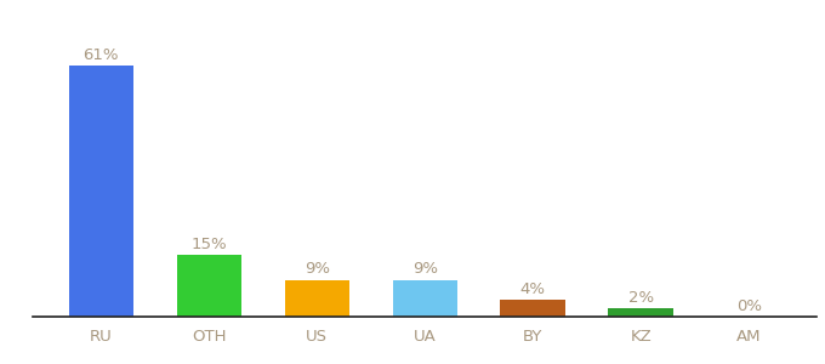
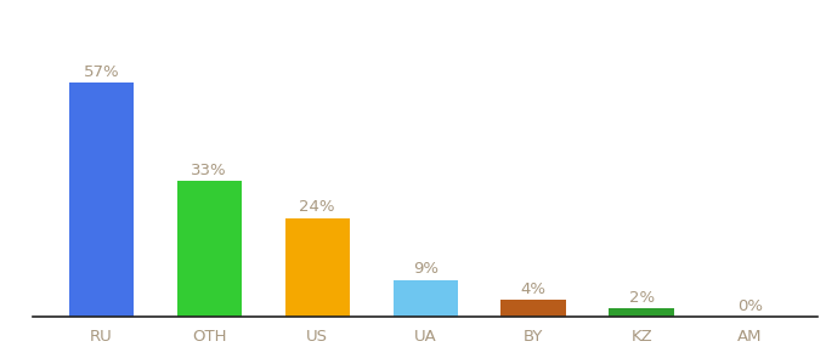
RU: 61% -> 57%
OTH: 15% -> 33%
US: 9% -> 24%
